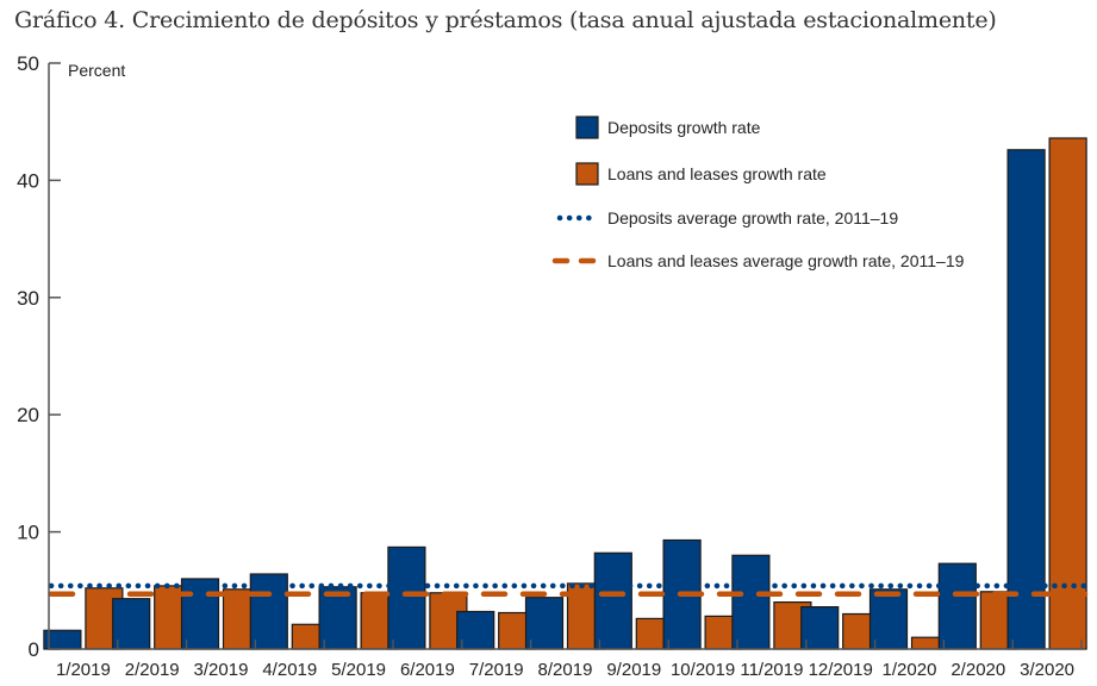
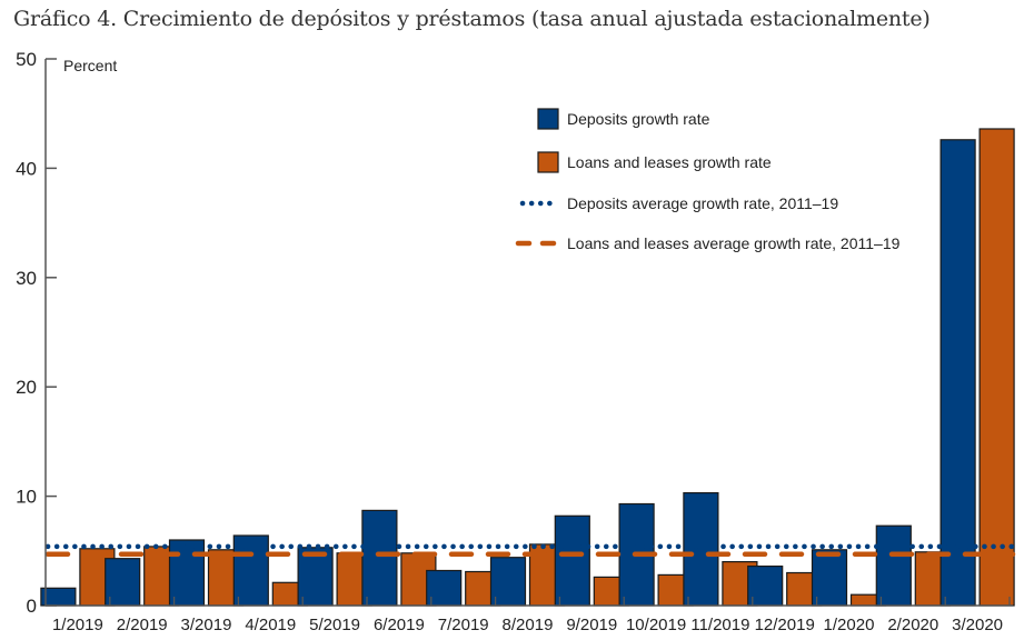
Deposits growth rate/11/2019: 8 -> 10
